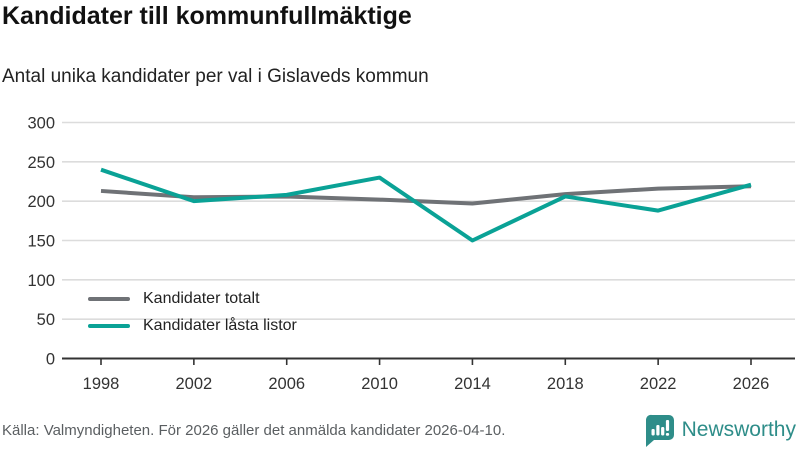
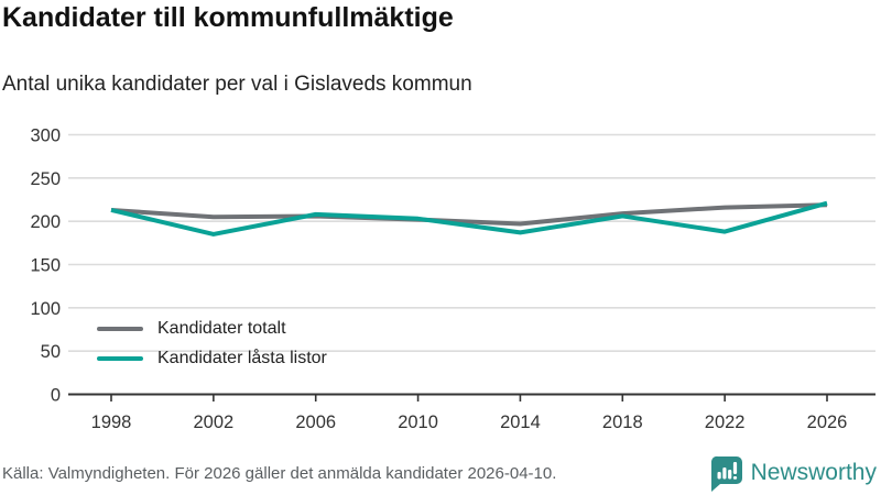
Kandidater låsta listor/1998: 240 -> 210
Kandidater låsta listor/2002: 200 -> 180
Kandidater låsta listor/2010: 230 -> 200
Kandidater låsta listor/2014: 150 -> 190
